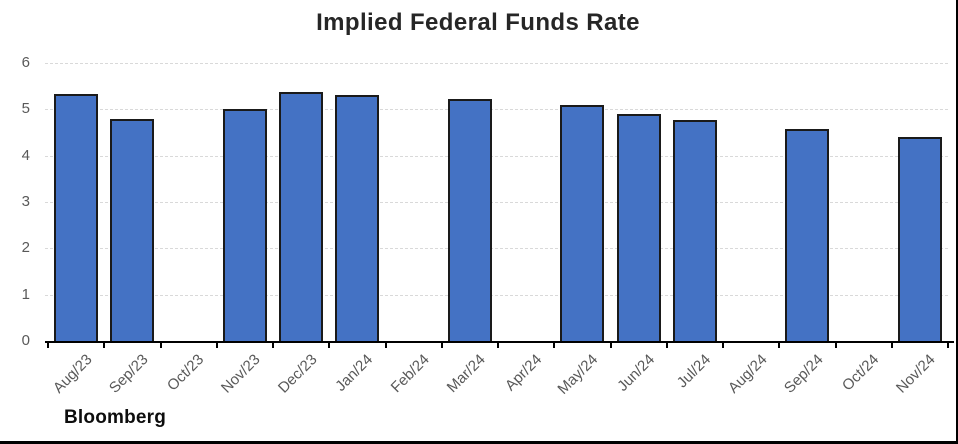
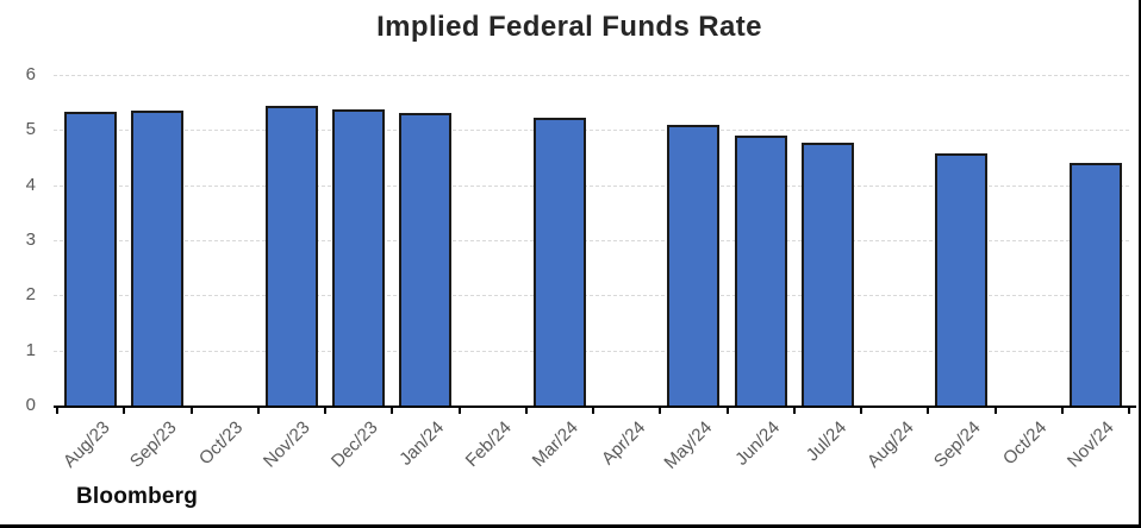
Sep/23: 4.8 -> 5.4
Nov/23: 5.0 -> 5.4
